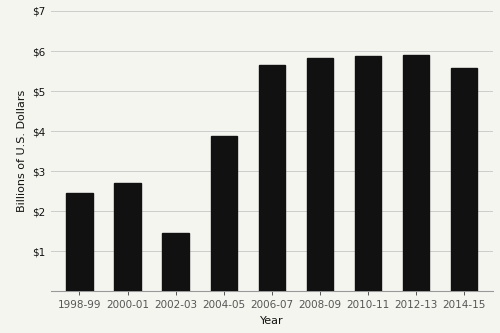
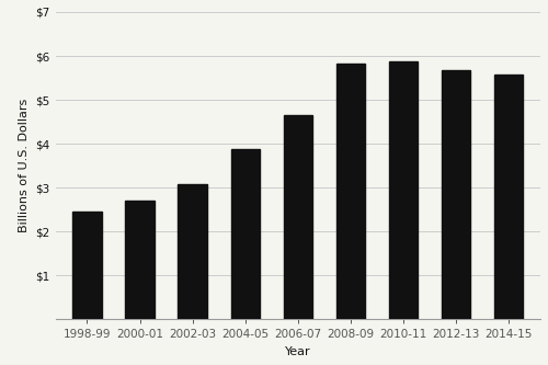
2002-03: $1.45 -> $3.08
2006-07: $5.65 -> $4.65
2012-13: $5.90 -> $5.67
